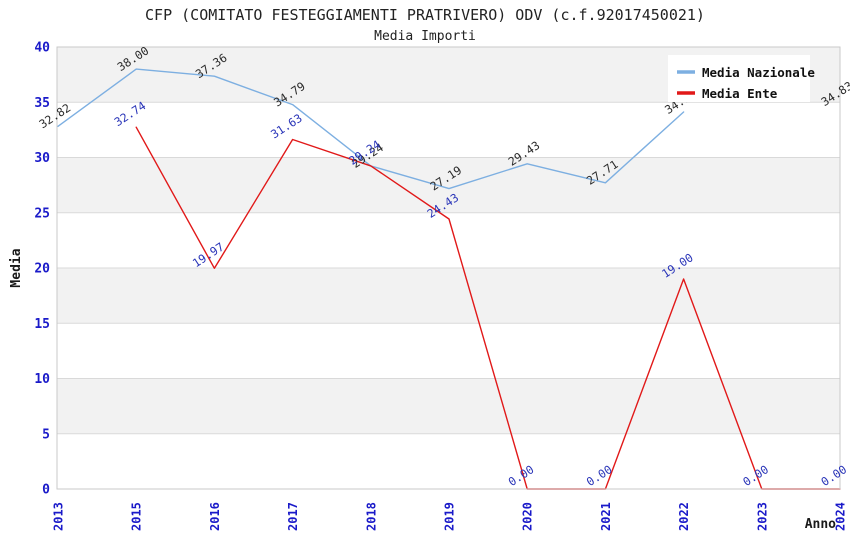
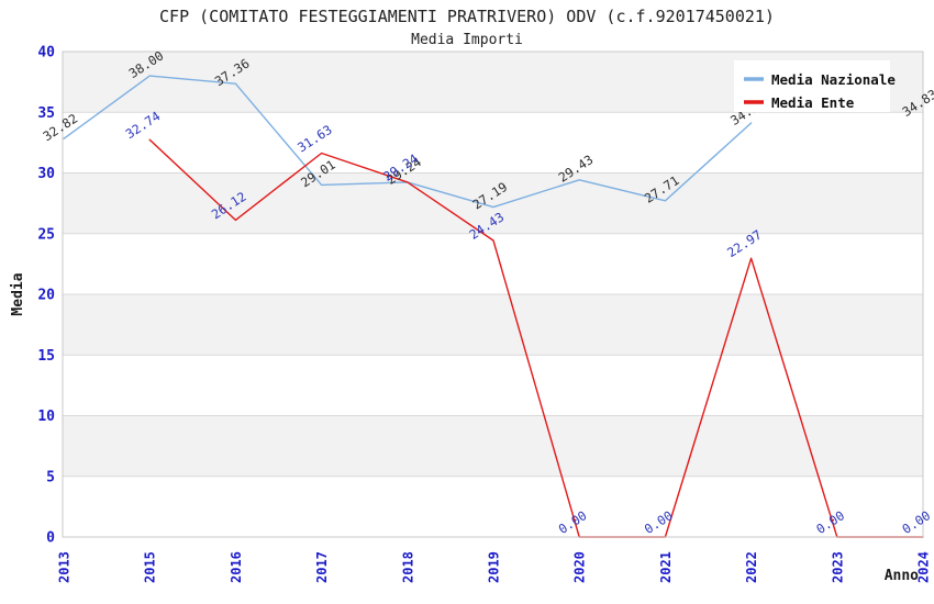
Media Ente/2016: 19.97 -> 26.12
Media Nazionale/2017: 34.79 -> 29.01
Media Ente/2022: 19.00 -> 22.97
